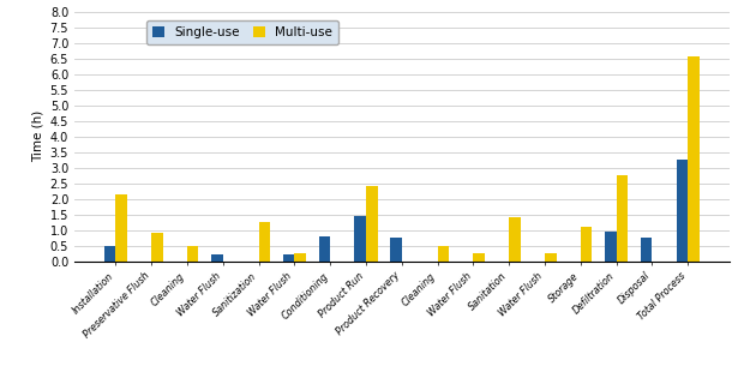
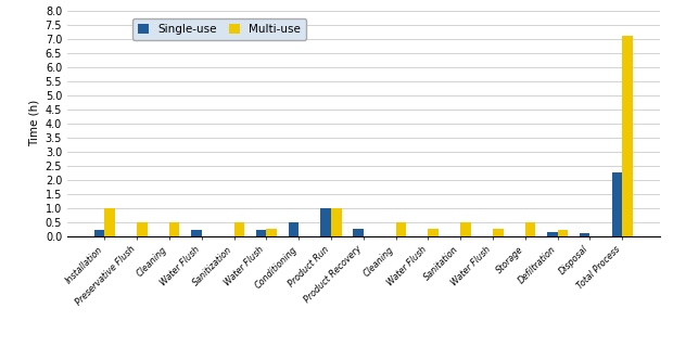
Single-use/Installation: 0.50 -> 0.20
Multi-use/Installation: 2.15 -> 1.00
Multi-use/Preservative Flush: 0.90 -> 0.50
Multi-use/Sanitization: 1.25 -> 0.50
Single-use/Conditioning: 0.80 -> 0.50
Single-use/Product Run: 1.45 -> 1.00
Multi-use/Product Run: 2.40 -> 1.00
Single-use/Product Recovery: 0.75 -> 0.25
Multi-use/Sanitation: 1.40 -> 0.50
Multi-use/Storage: 1.10 -> 0.50
Single-use/Defiltration: 0.95 -> 0.15
Multi-use/Defiltration: 2.75 -> 0.20
Single-use/Disposal: 0.75 -> 0.10
Single-use/Total Process: 3.25 -> 2.25
Multi-use/Total Process: 6.55 -> 7.10
